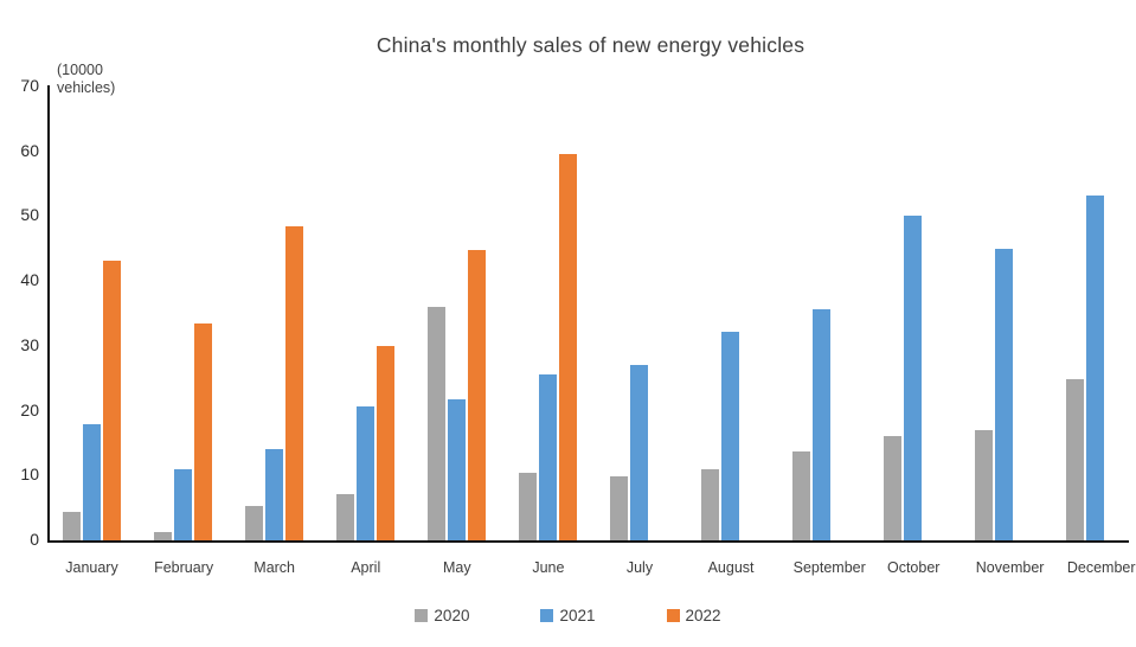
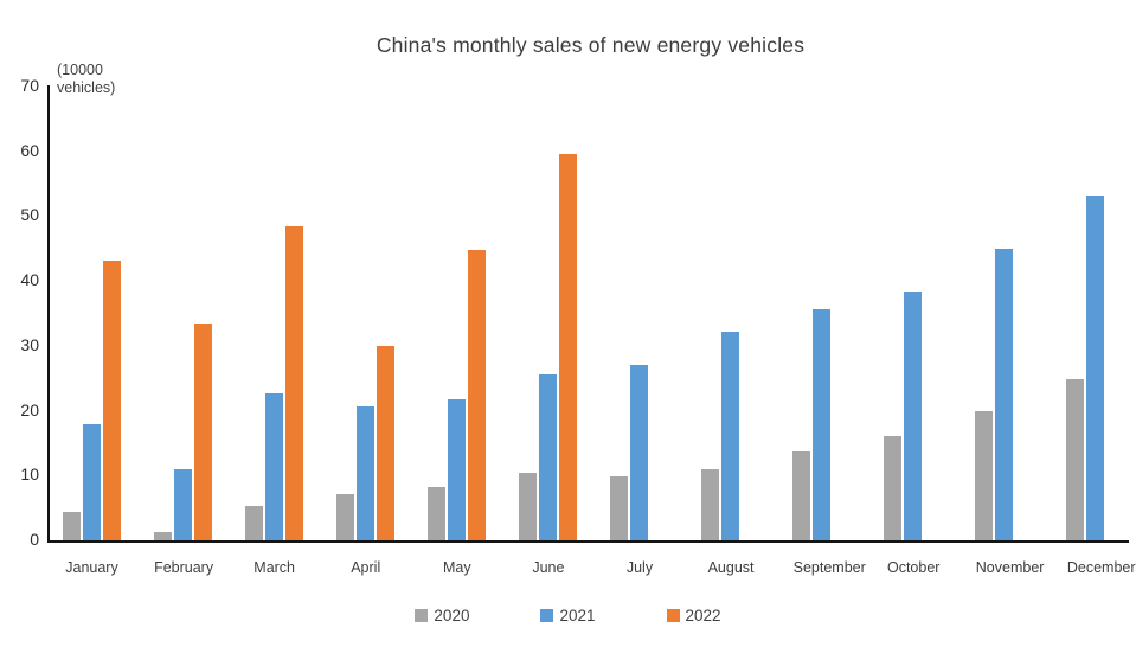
2021/March: 14 -> 23
2020/May: 36 -> 8
2021/October: 50 -> 38
2020/November: 17 -> 20
